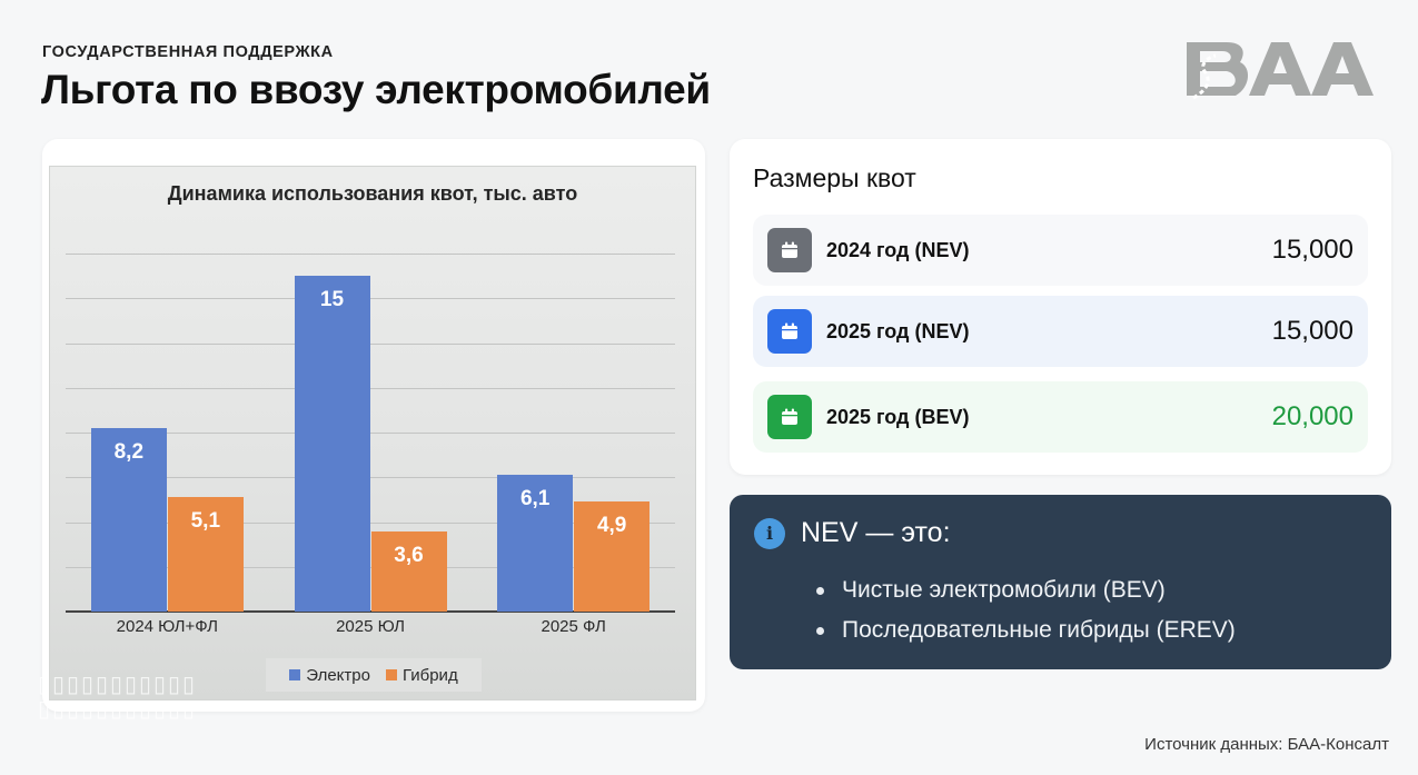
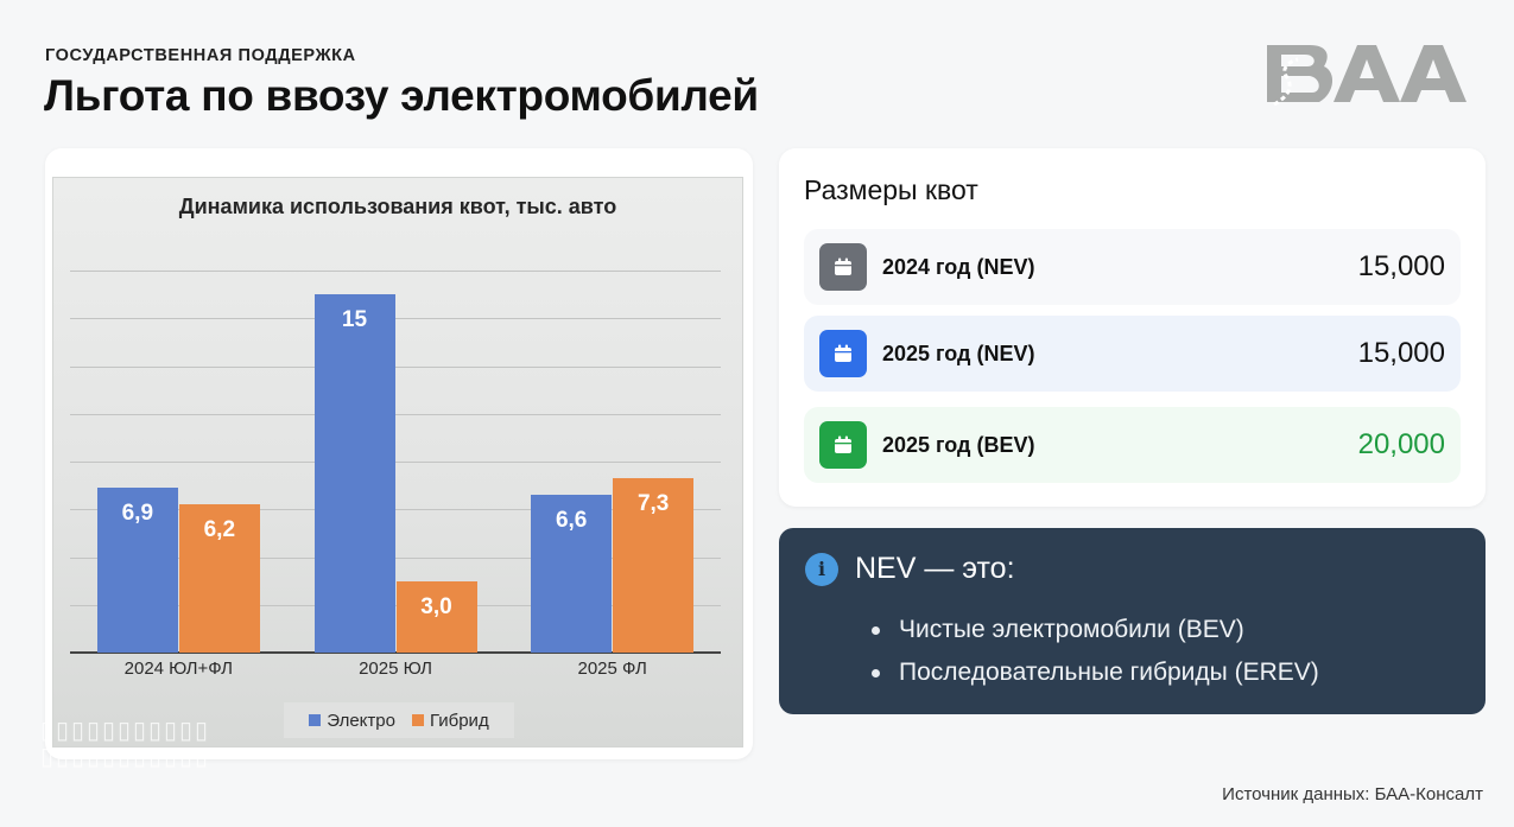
Электро/2024 ЮЛ+ФЛ: 8,2 -> 6,9
Гибрид/2024 ЮЛ+ФЛ: 5,1 -> 6,2
Гибрид/2025 ЮЛ: 3,6 -> 3,0
Электро/2025 ФЛ: 6,1 -> 6,6
Гибрид/2025 ФЛ: 4,9 -> 7,3
